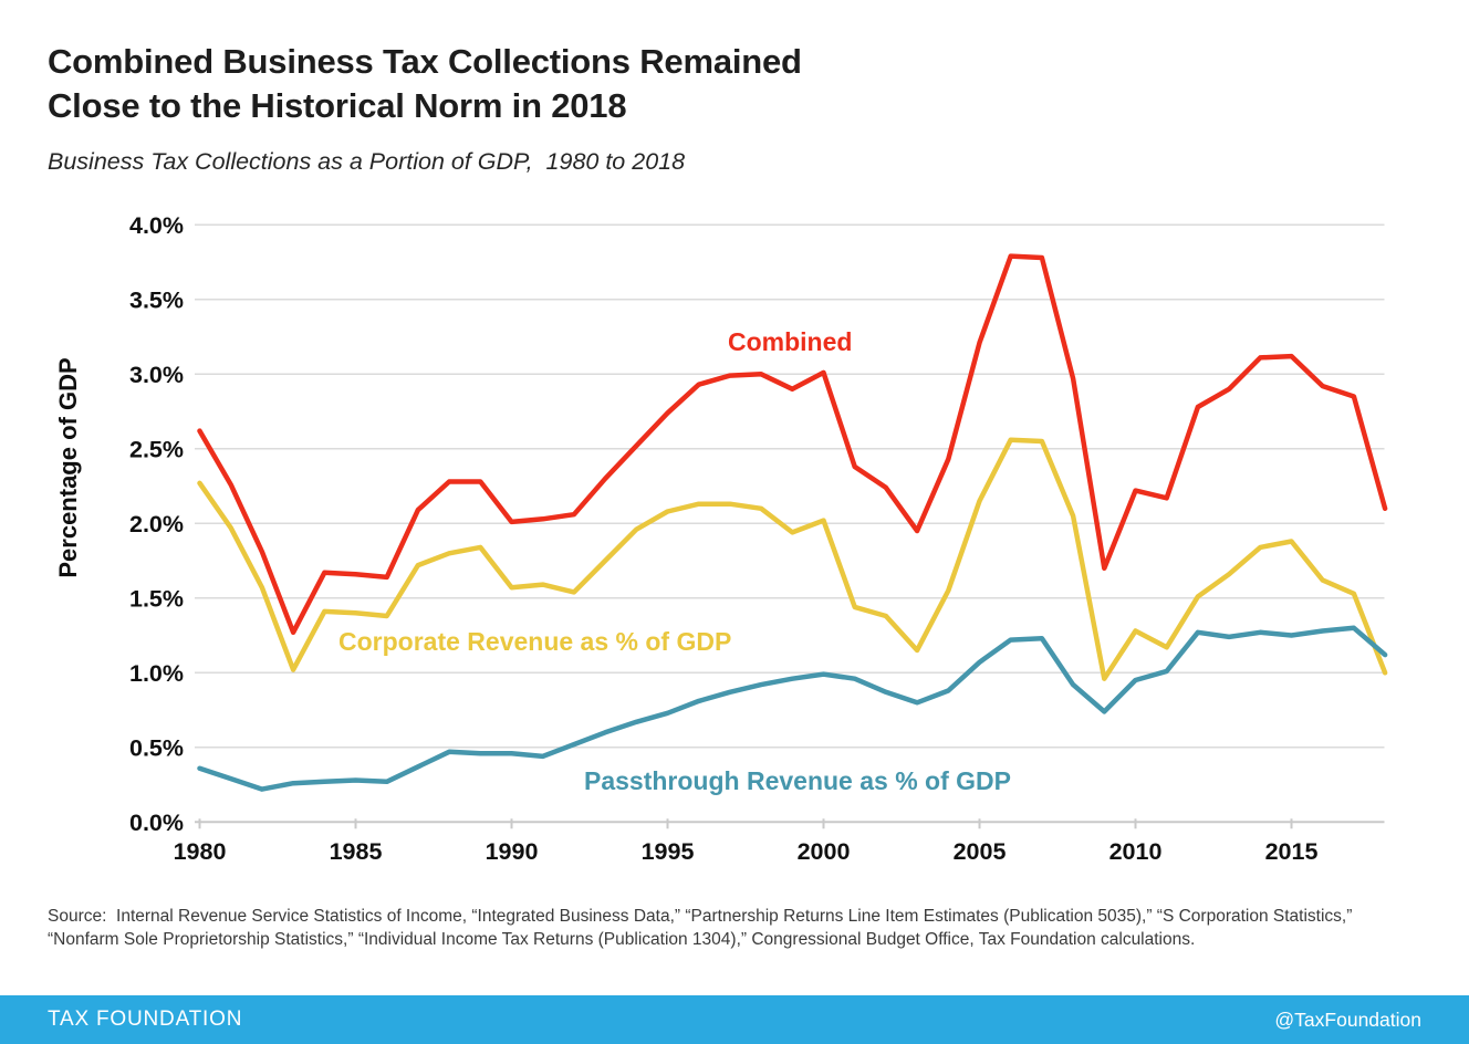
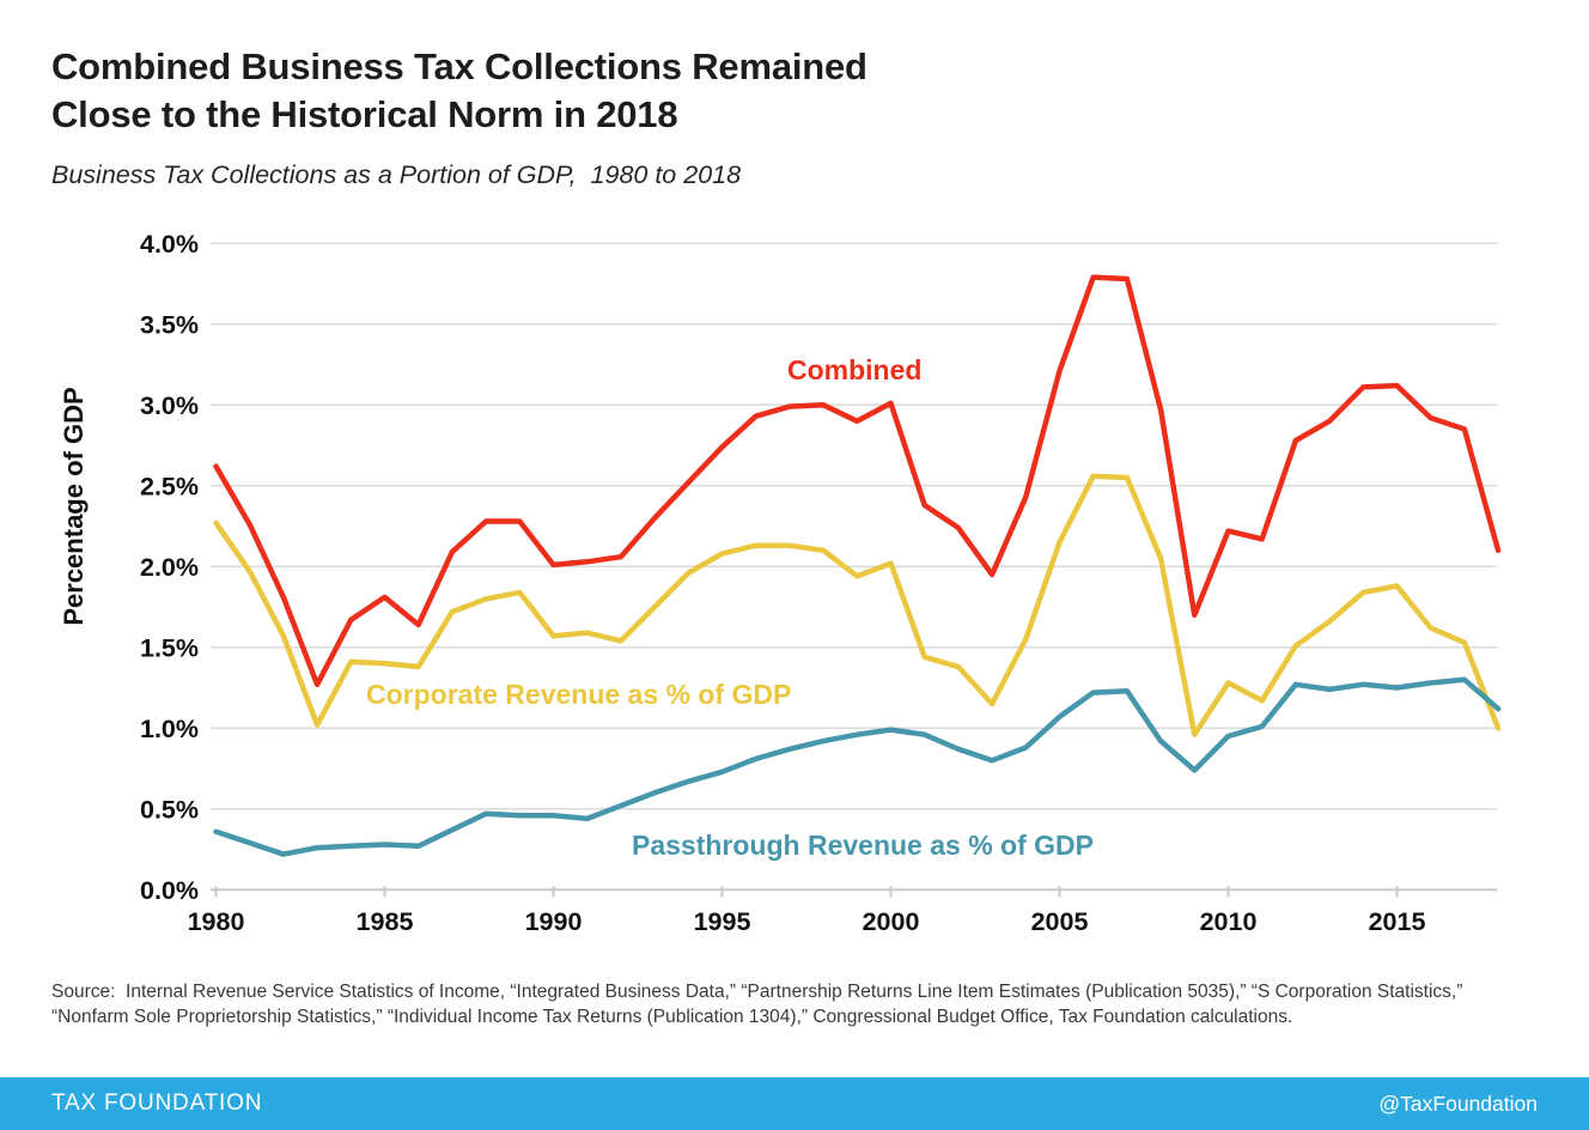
Combined/1985: 1.66% -> 1.81%
